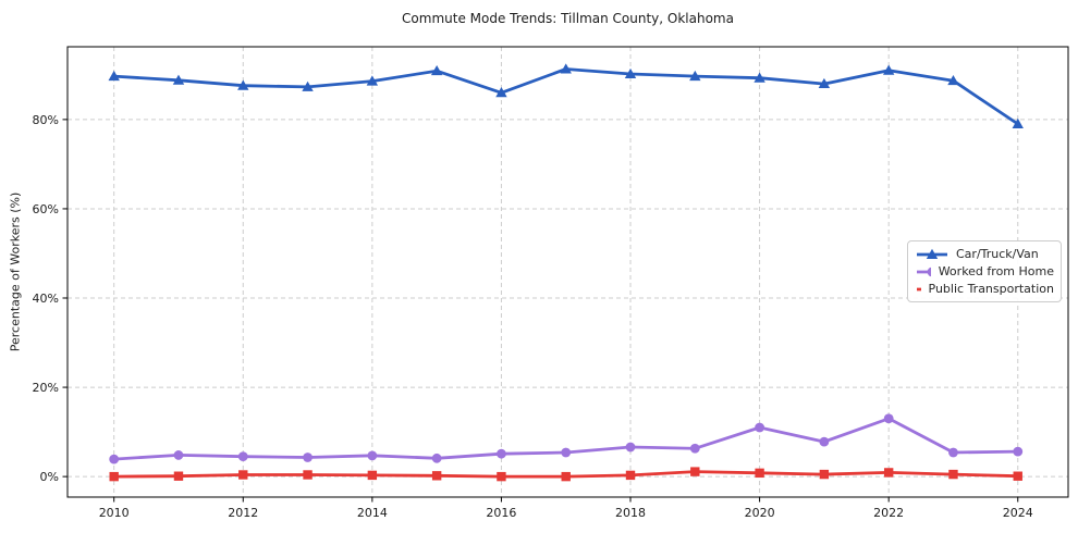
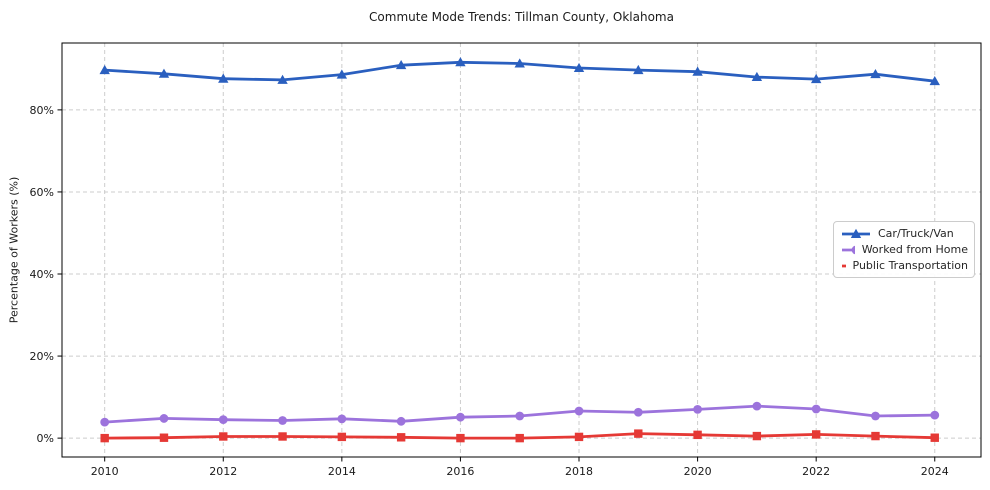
Car/Truck/Van/2016: 86% -> 92%
Worked from Home/2020: 11% -> 7%
Car/Truck/Van/2022: 91% -> 88%
Worked from Home/2022: 13% -> 7%
Car/Truck/Van/2024: 79% -> 87%
